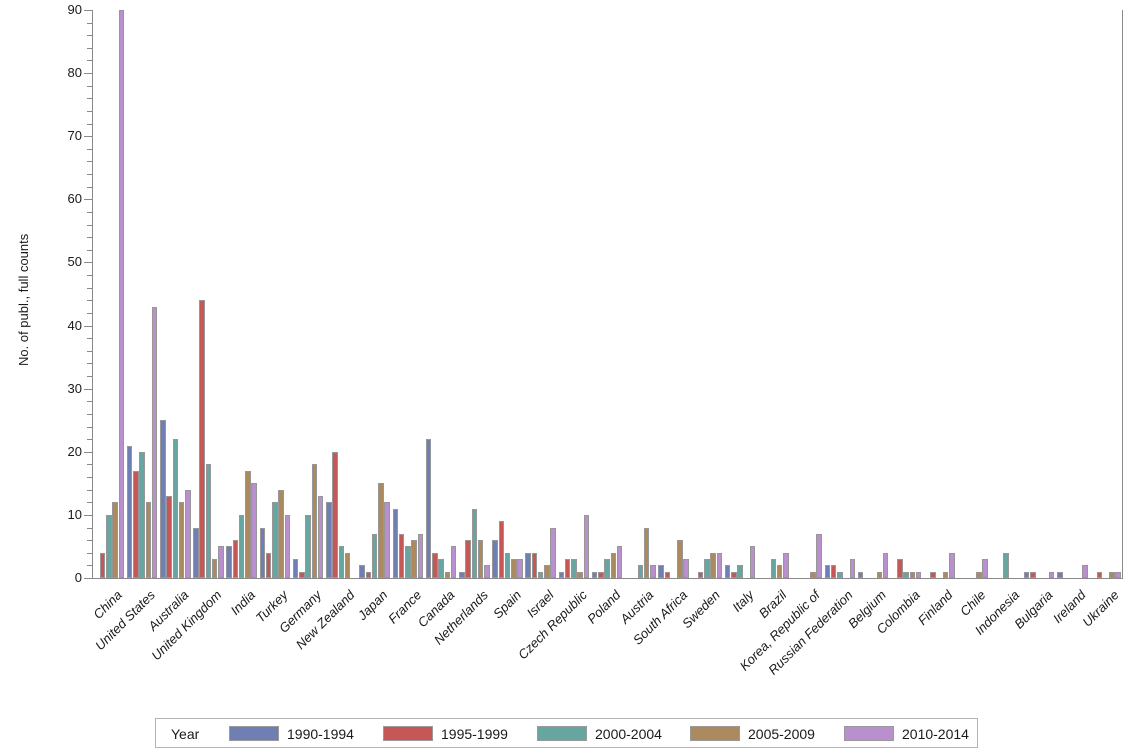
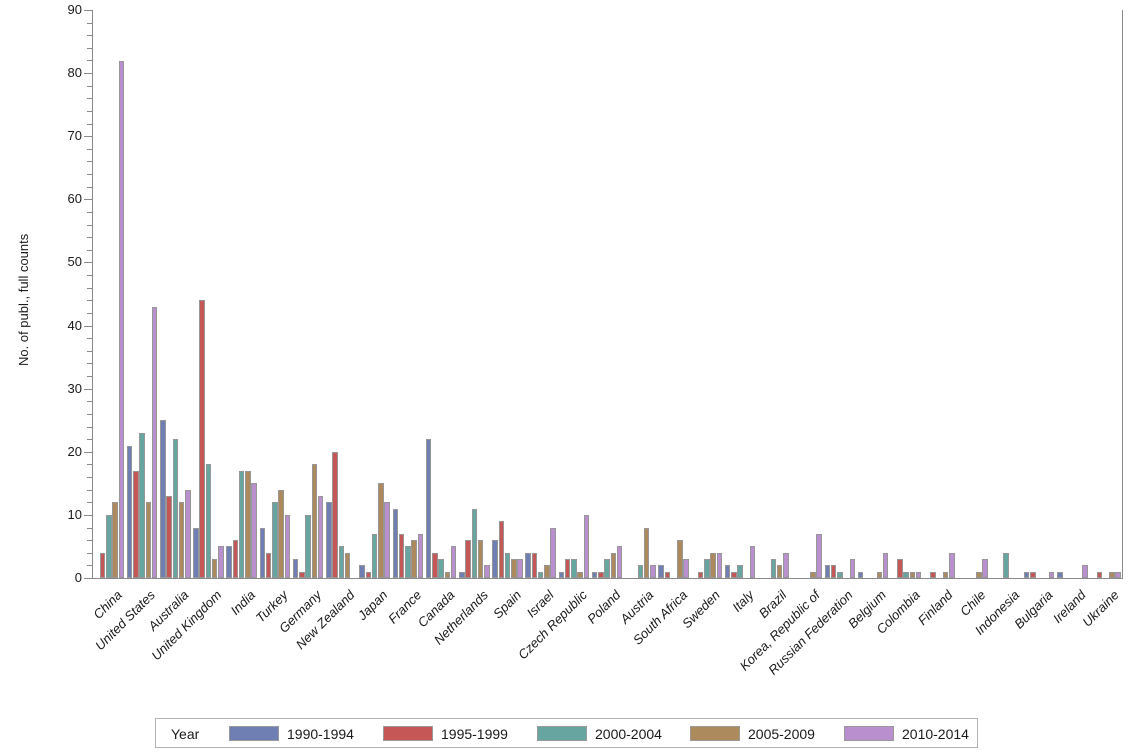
2010-2014/China: 90 -> 82
2000-2004/United States: 20 -> 23
2000-2004/India: 10 -> 17
